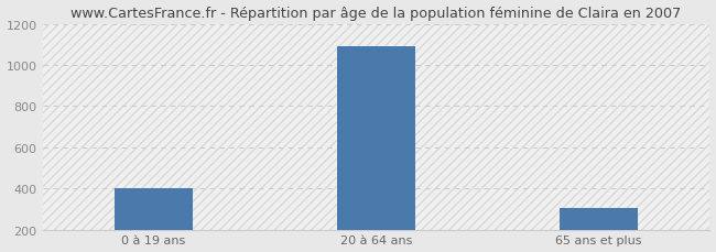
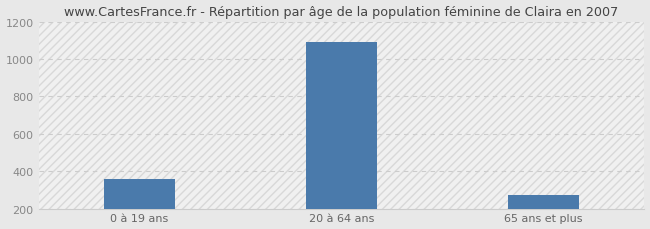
0 à 19 ans: 400 -> 360
65 ans et plus: 300 -> 270
